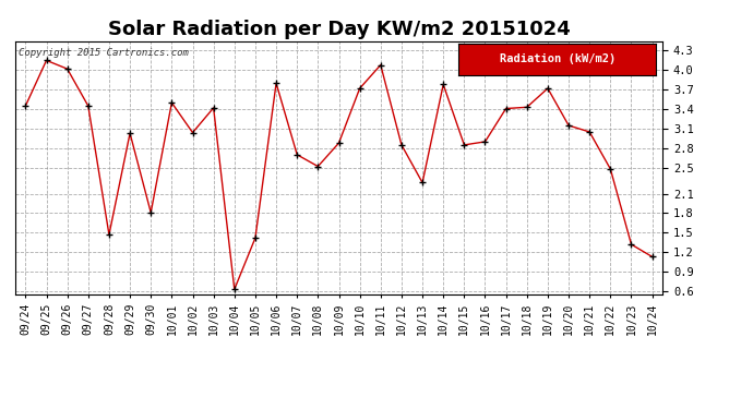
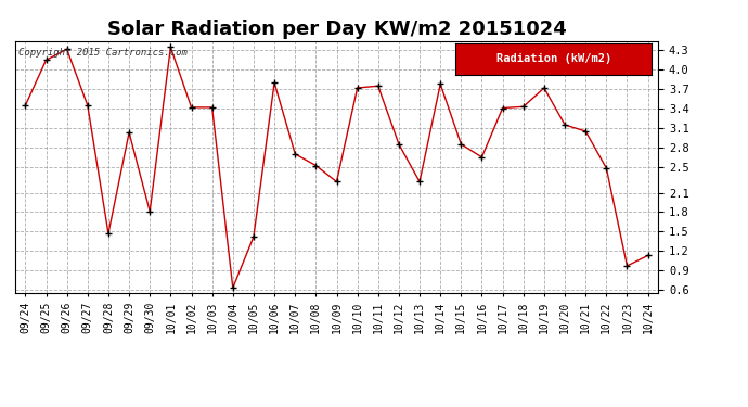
09/26: 4.02 -> 4.32
10/01: 3.50 -> 4.35
10/02: 3.04 -> 3.42
10/09: 2.88 -> 2.27
10/11: 4.08 -> 3.75
10/16: 2.90 -> 2.65
10/23: 1.32 -> 0.97
